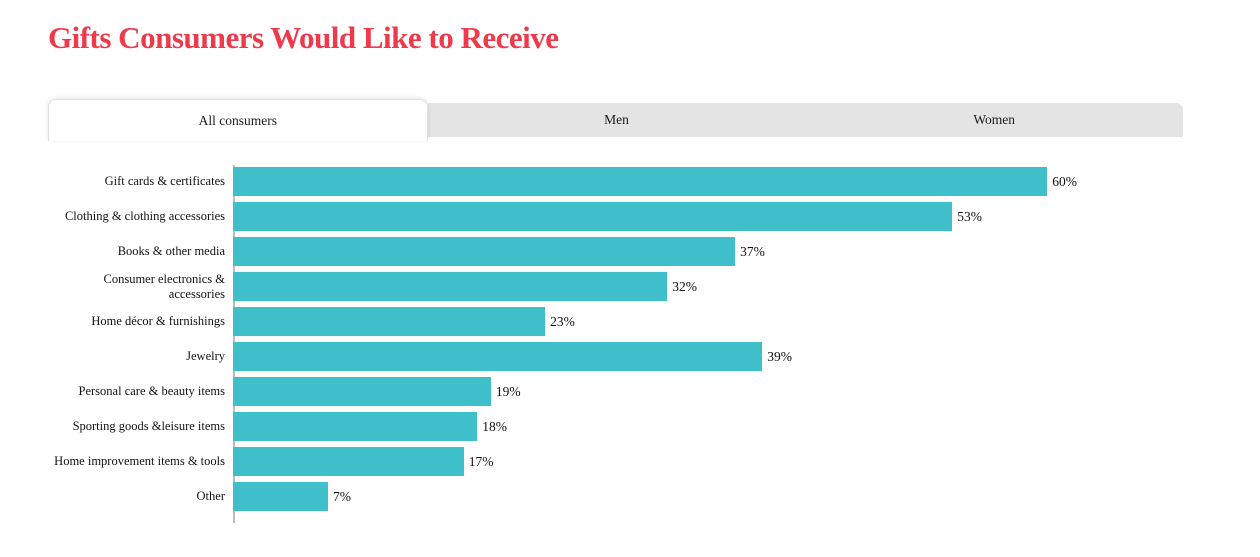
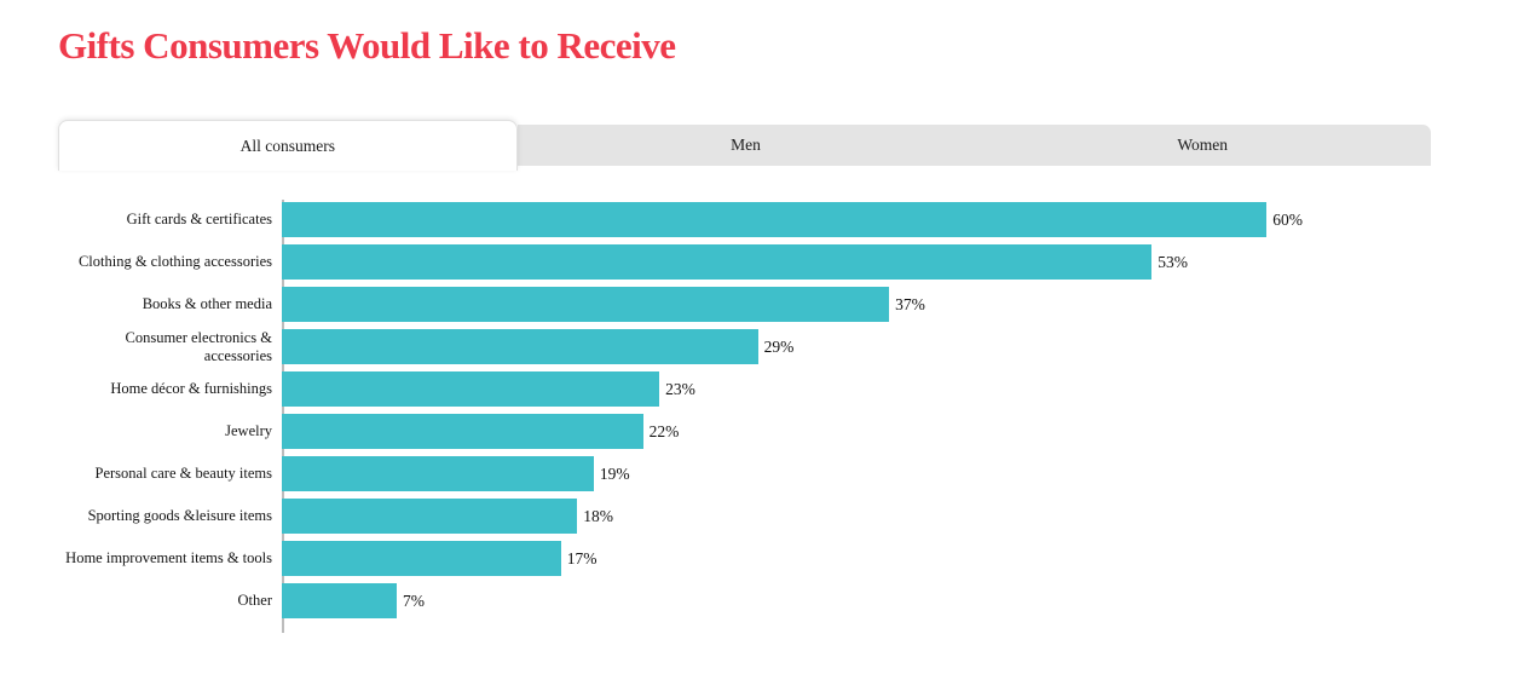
Consumer electronics & accessories: 32% -> 29%
Jewelry: 39% -> 22%
